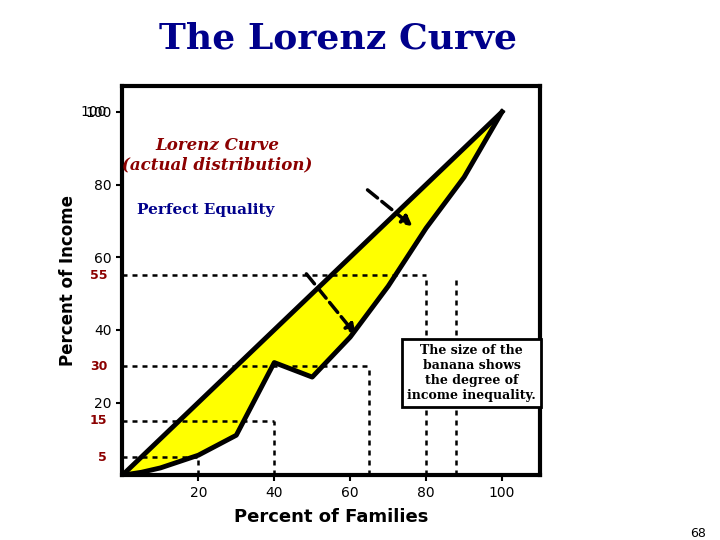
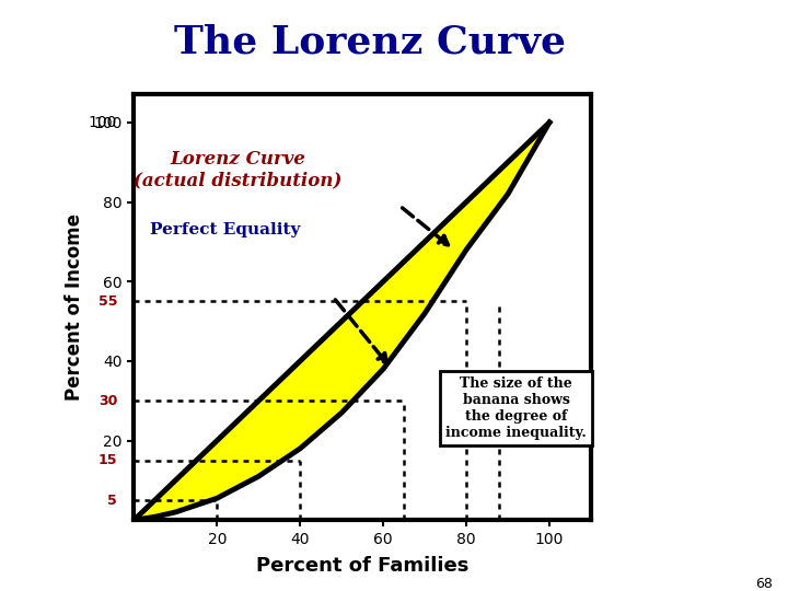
40: 31.0 -> 18.0
